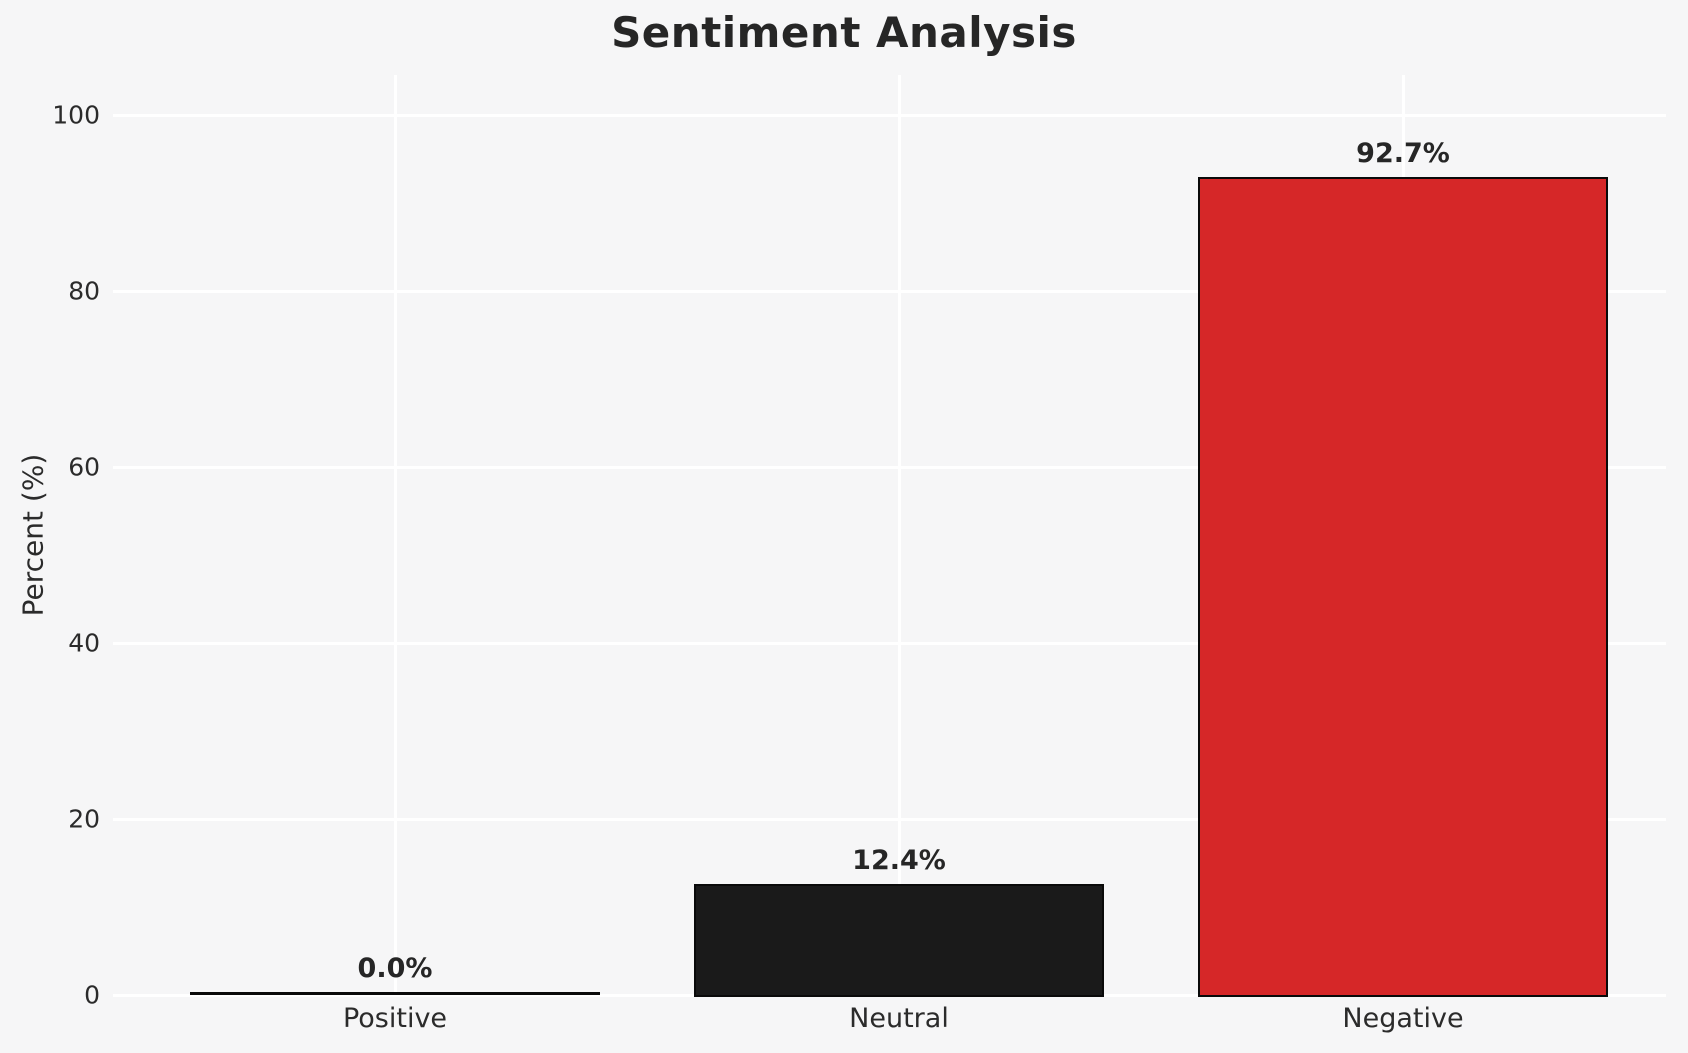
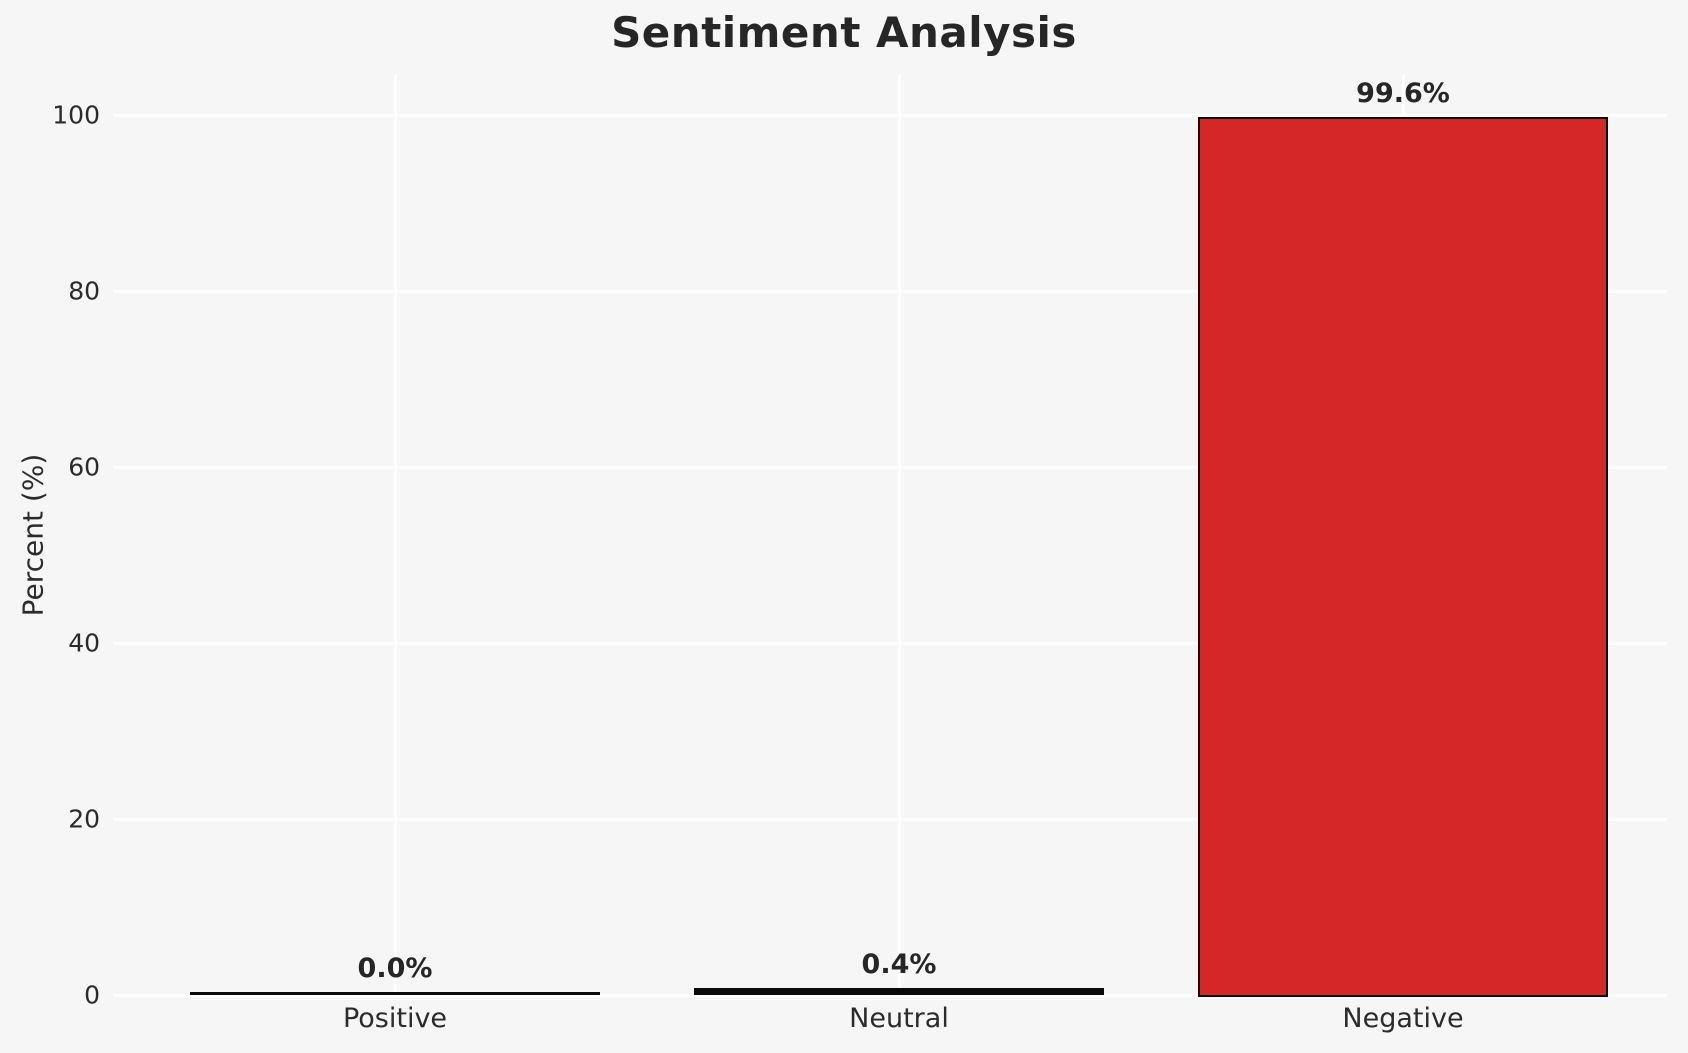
Neutral: 12.4% -> 0.4%
Negative: 92.7% -> 99.6%
